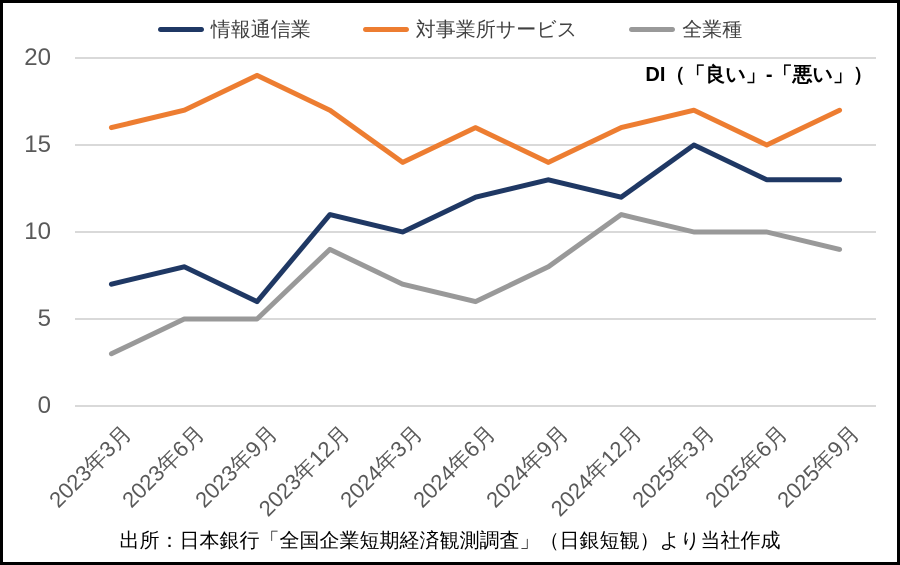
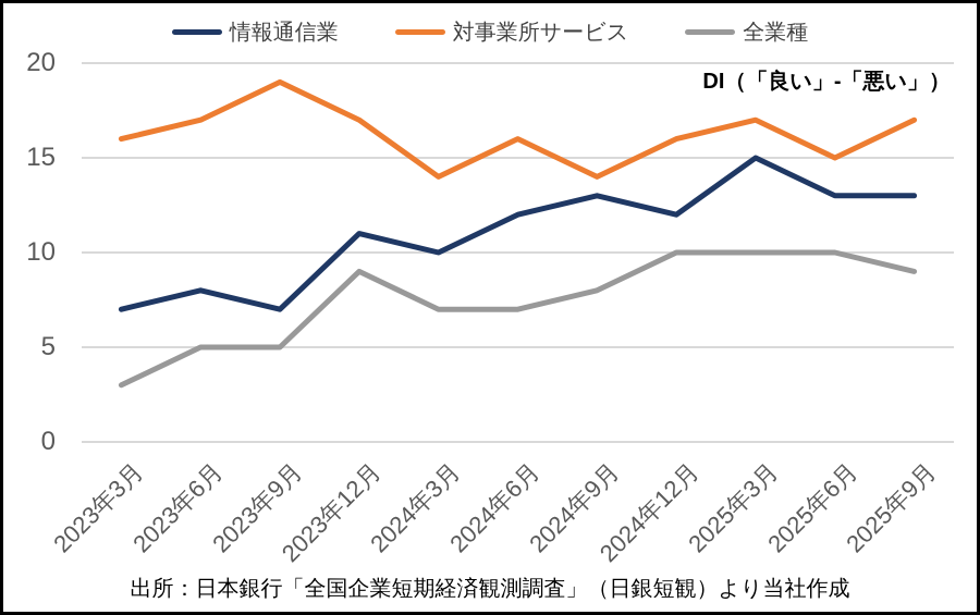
情報通信業/2023年9月: 6 -> 7
全業種/2024年6月: 6 -> 7
全業種/2024年12月: 11 -> 10
